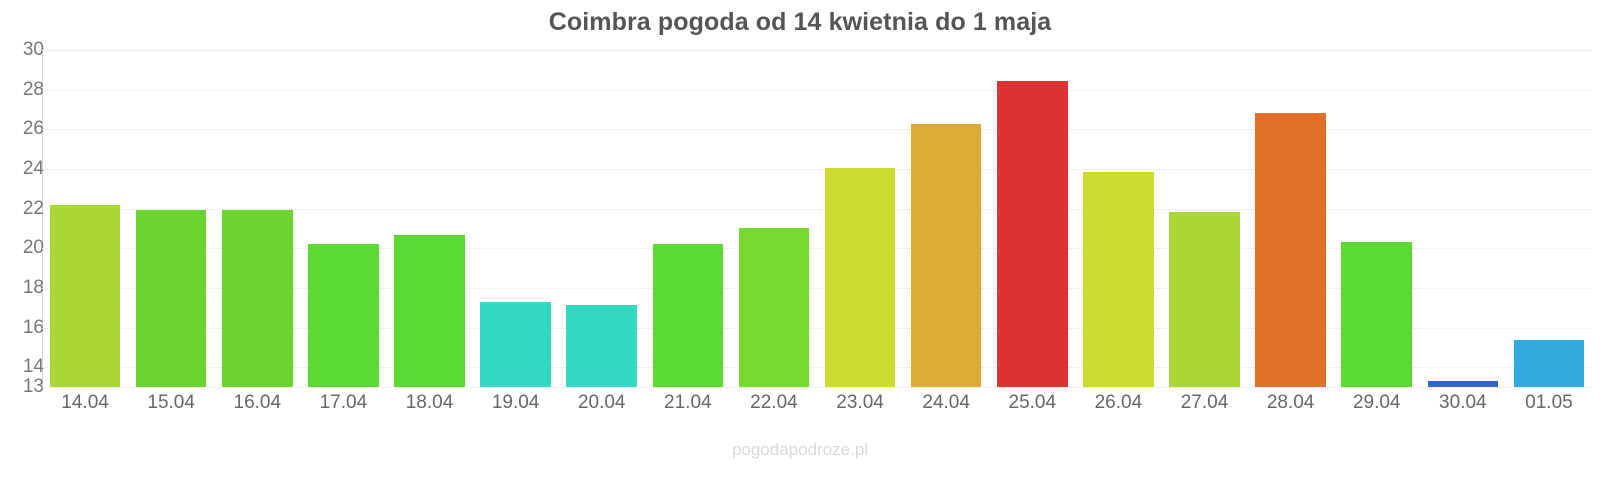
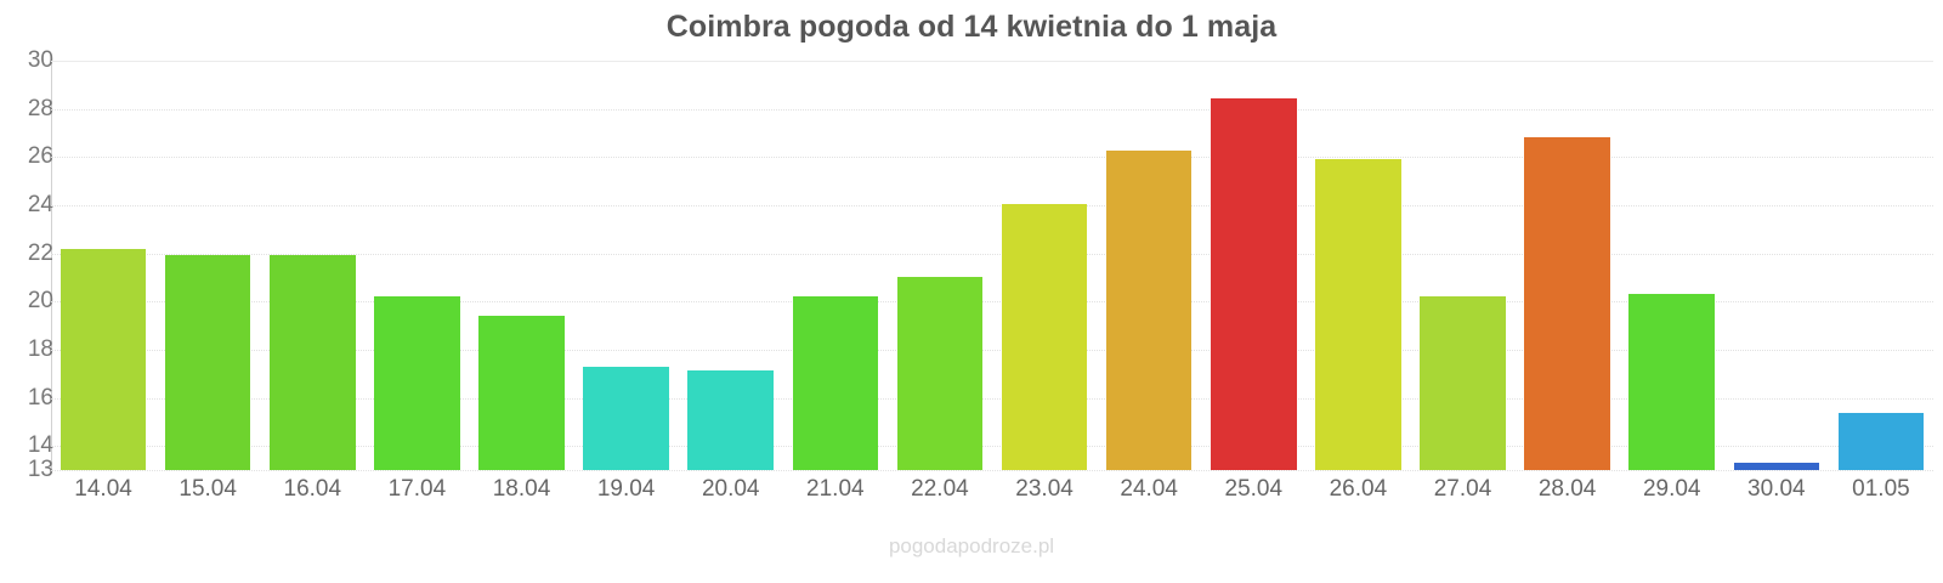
18.04: 20.6 -> 19.4
26.04: 23.9 -> 25.9
27.04: 21.9 -> 20.2
